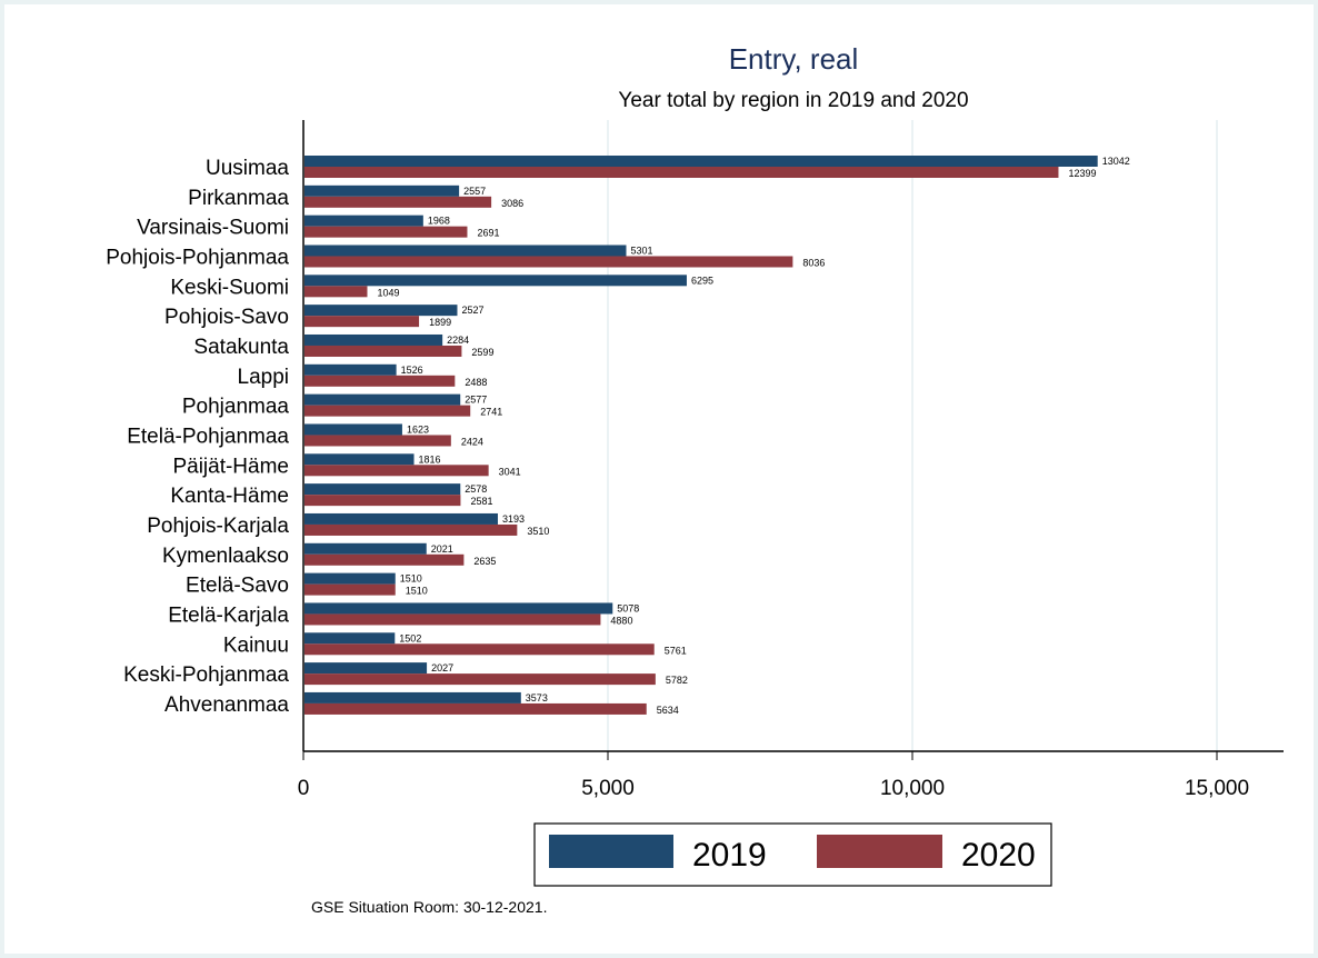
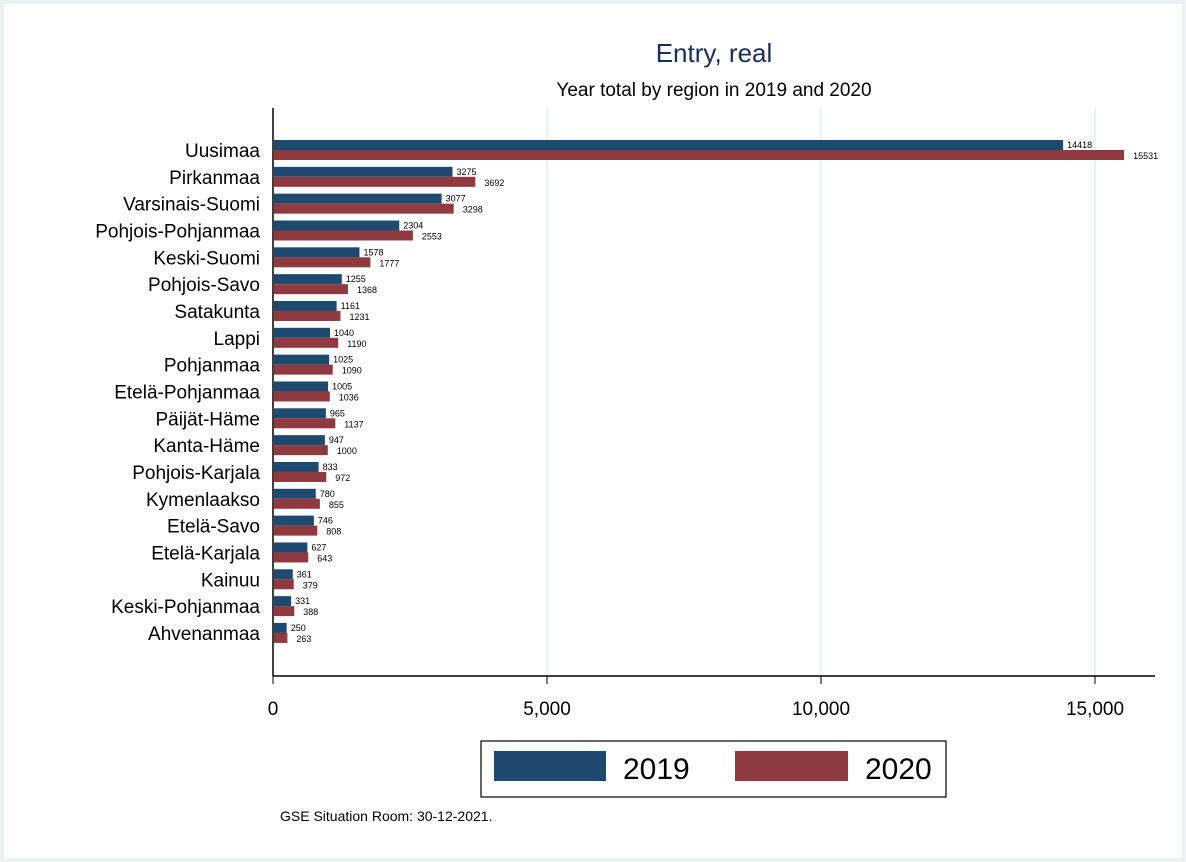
2019/Uusimaa: 13042 -> 14418
2020/Uusimaa: 12399 -> 15531
2019/Pirkanmaa: 2557 -> 3275
2020/Pirkanmaa: 3086 -> 3692
2019/Varsinais-Suomi: 1968 -> 3077
2020/Varsinais-Suomi: 2691 -> 3298
2019/Pohjois-Pohjanmaa: 5301 -> 2304
2020/Pohjois-Pohjanmaa: 8036 -> 2553
2019/Keski-Suomi: 6295 -> 1578
2020/Keski-Suomi: 1049 -> 1777
2019/Pohjois-Savo: 2527 -> 1255
2020/Pohjois-Savo: 1899 -> 1368
2019/Satakunta: 2284 -> 1161
2020/Satakunta: 2599 -> 1231
2019/Lappi: 1526 -> 1040
2020/Lappi: 2488 -> 1190
2019/Pohjanmaa: 2577 -> 1025
2020/Pohjanmaa: 2741 -> 1090
2019/Etelä-Pohjanmaa: 1623 -> 1005
2020/Etelä-Pohjanmaa: 2424 -> 1036
2019/Päijät-Häme: 1816 -> 965
2020/Päijät-Häme: 3041 -> 1137
2019/Kanta-Häme: 2578 -> 947
2020/Kanta-Häme: 2581 -> 1000
2019/Pohjois-Karjala: 3193 -> 833
2020/Pohjois-Karjala: 3510 -> 972
2019/Kymenlaakso: 2021 -> 780
2020/Kymenlaakso: 2635 -> 855
2019/Etelä-Savo: 1510 -> 746
2020/Etelä-Savo: 1510 -> 808
2019/Etelä-Karjala: 5078 -> 627
2020/Etelä-Karjala: 4880 -> 643
2019/Kainuu: 1502 -> 361
2020/Kainuu: 5761 -> 379
2019/Keski-Pohjanmaa: 2027 -> 331
2020/Keski-Pohjanmaa: 5782 -> 388
2019/Ahvenanmaa: 3573 -> 250
2020/Ahvenanmaa: 5634 -> 263
